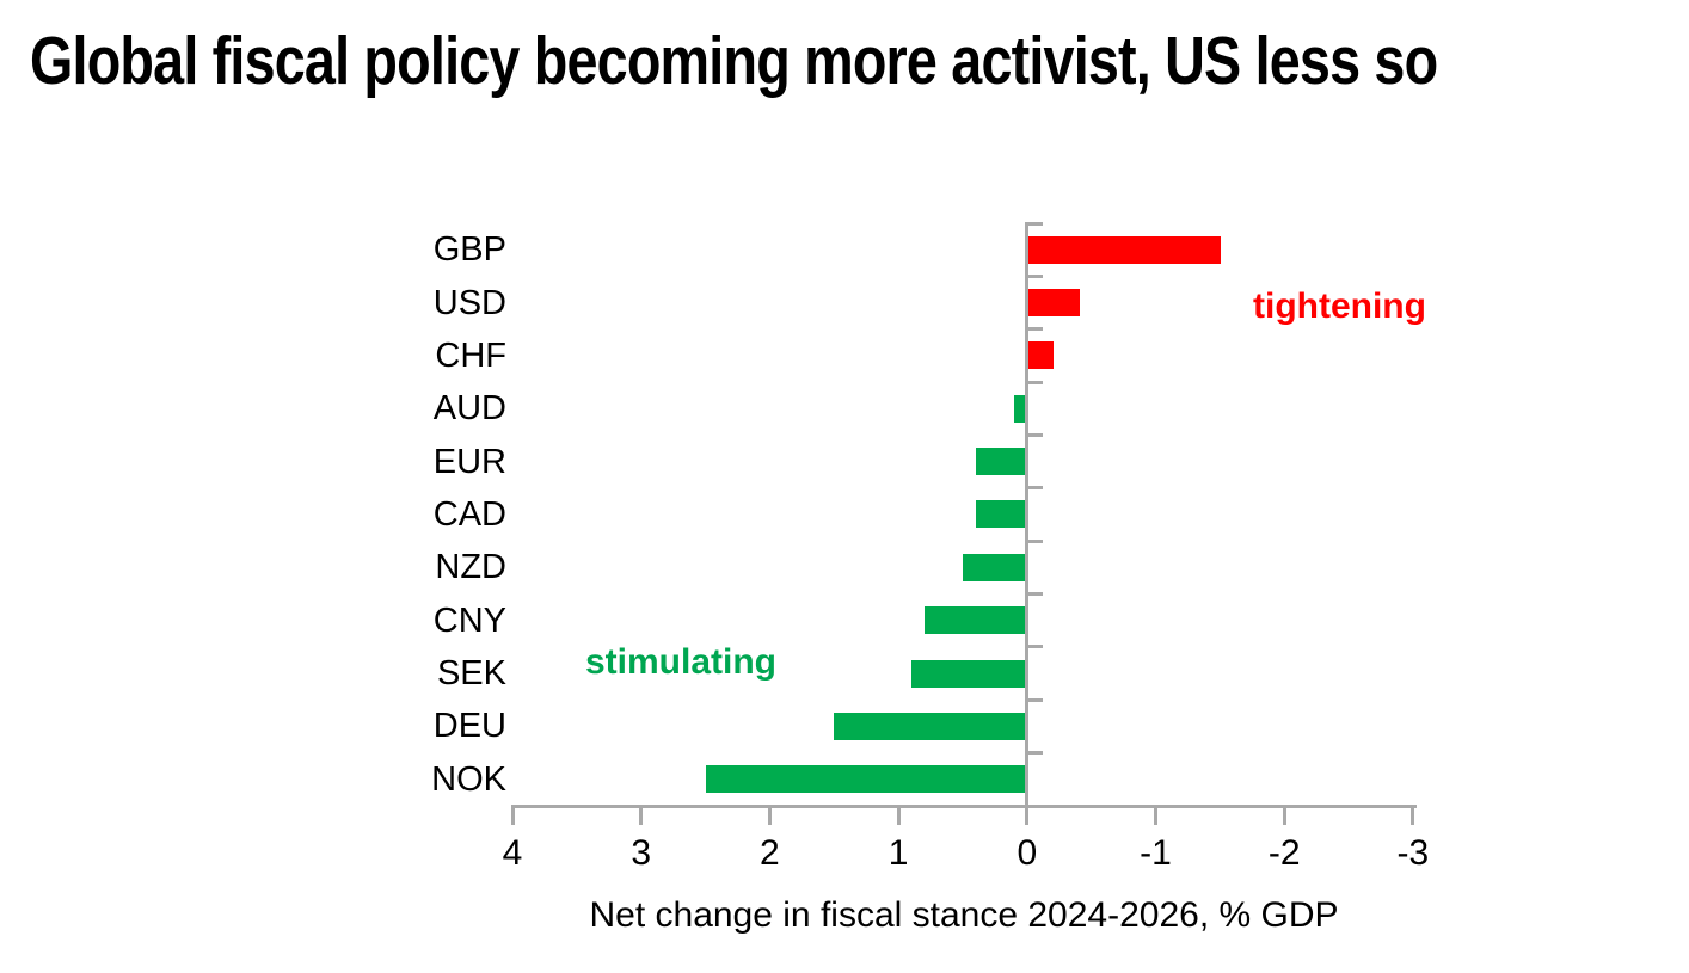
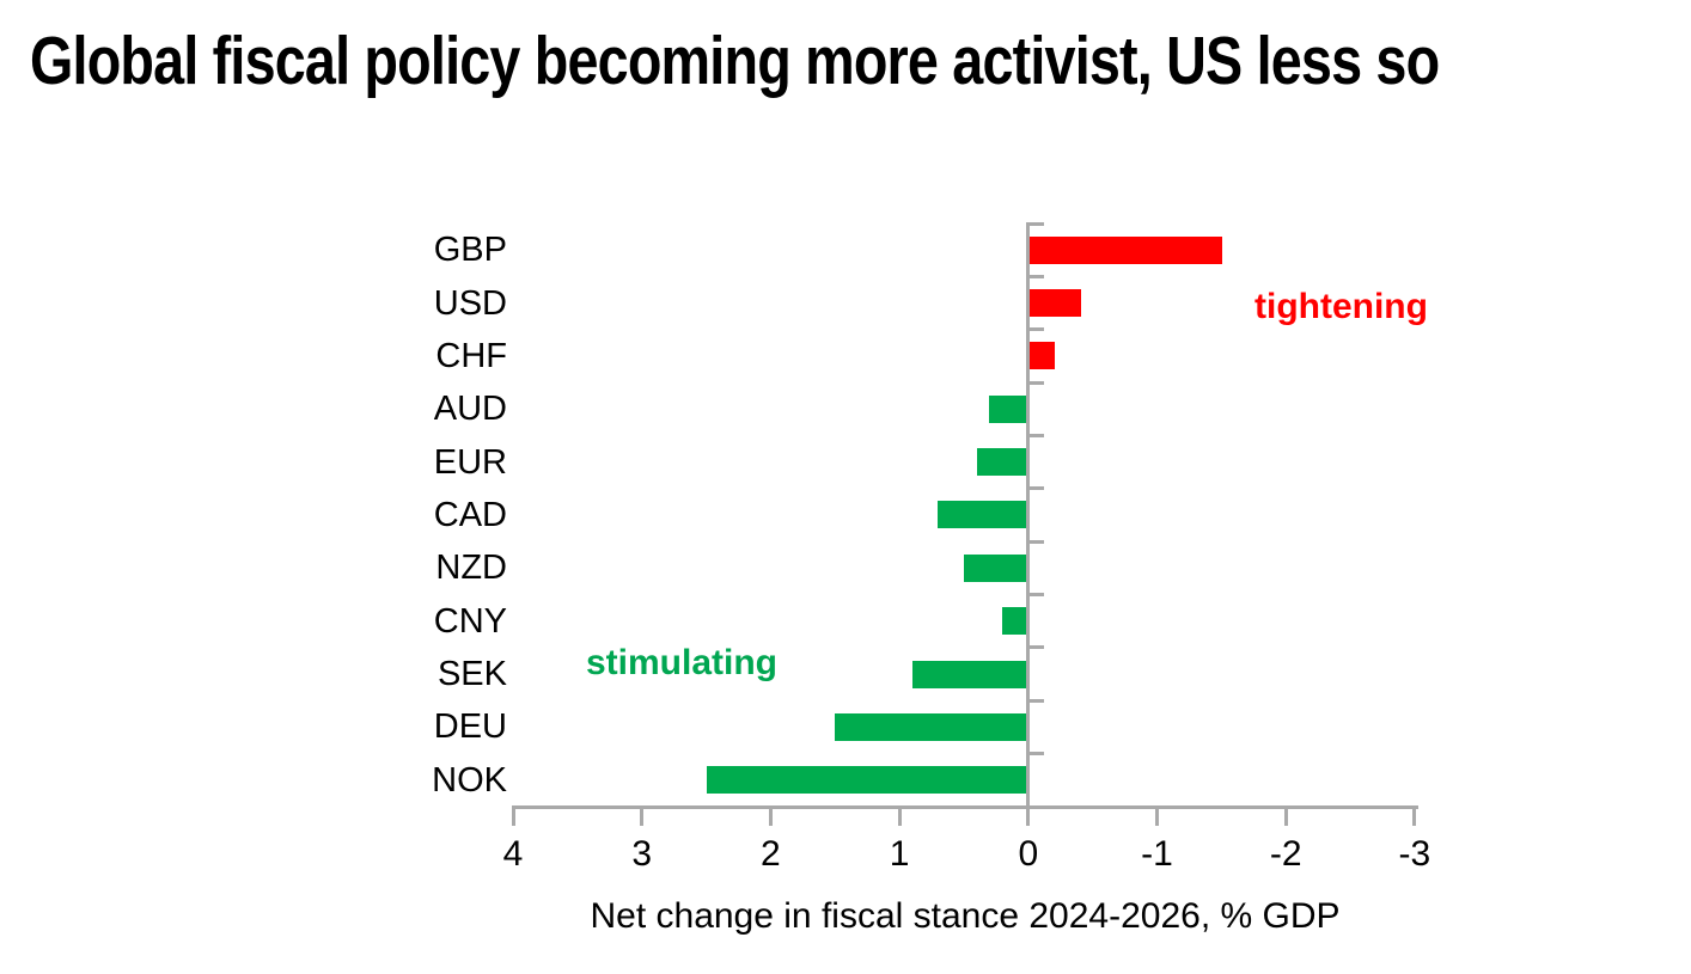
AUD: 0.1 -> 0.3
CAD: 0.4 -> 0.7
CNY: 0.8 -> 0.2
